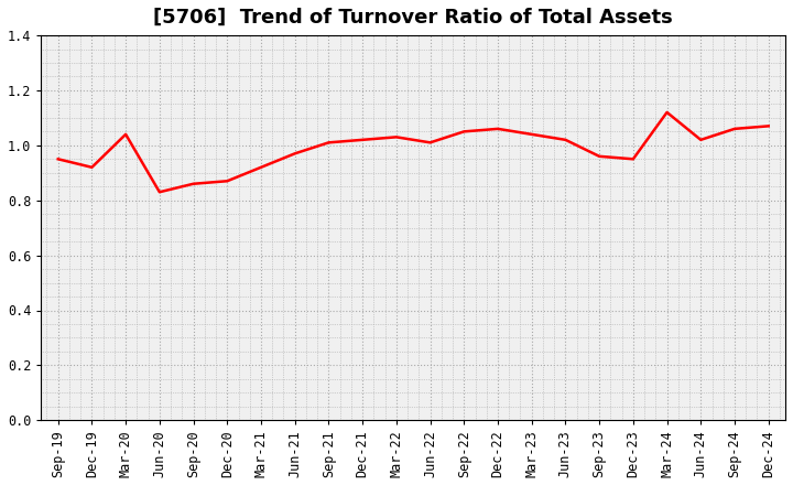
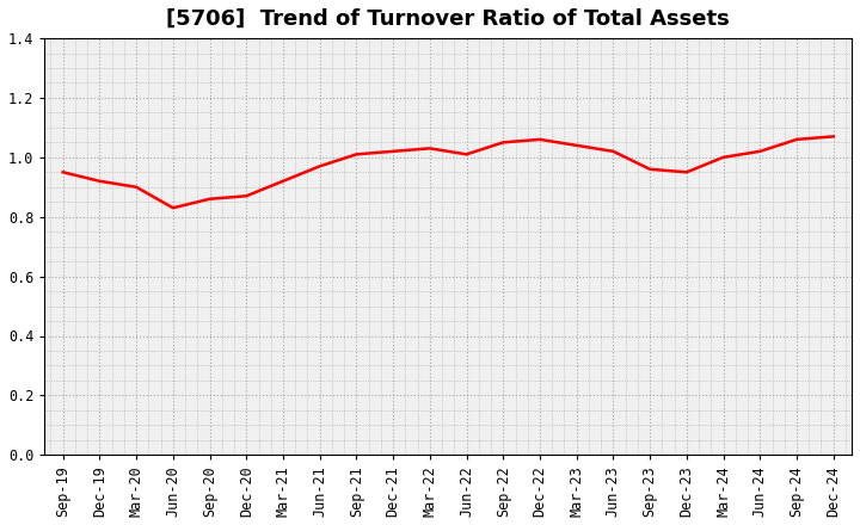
Mar-20: 1.04 -> 0.90
Mar-24: 1.12 -> 1.00
